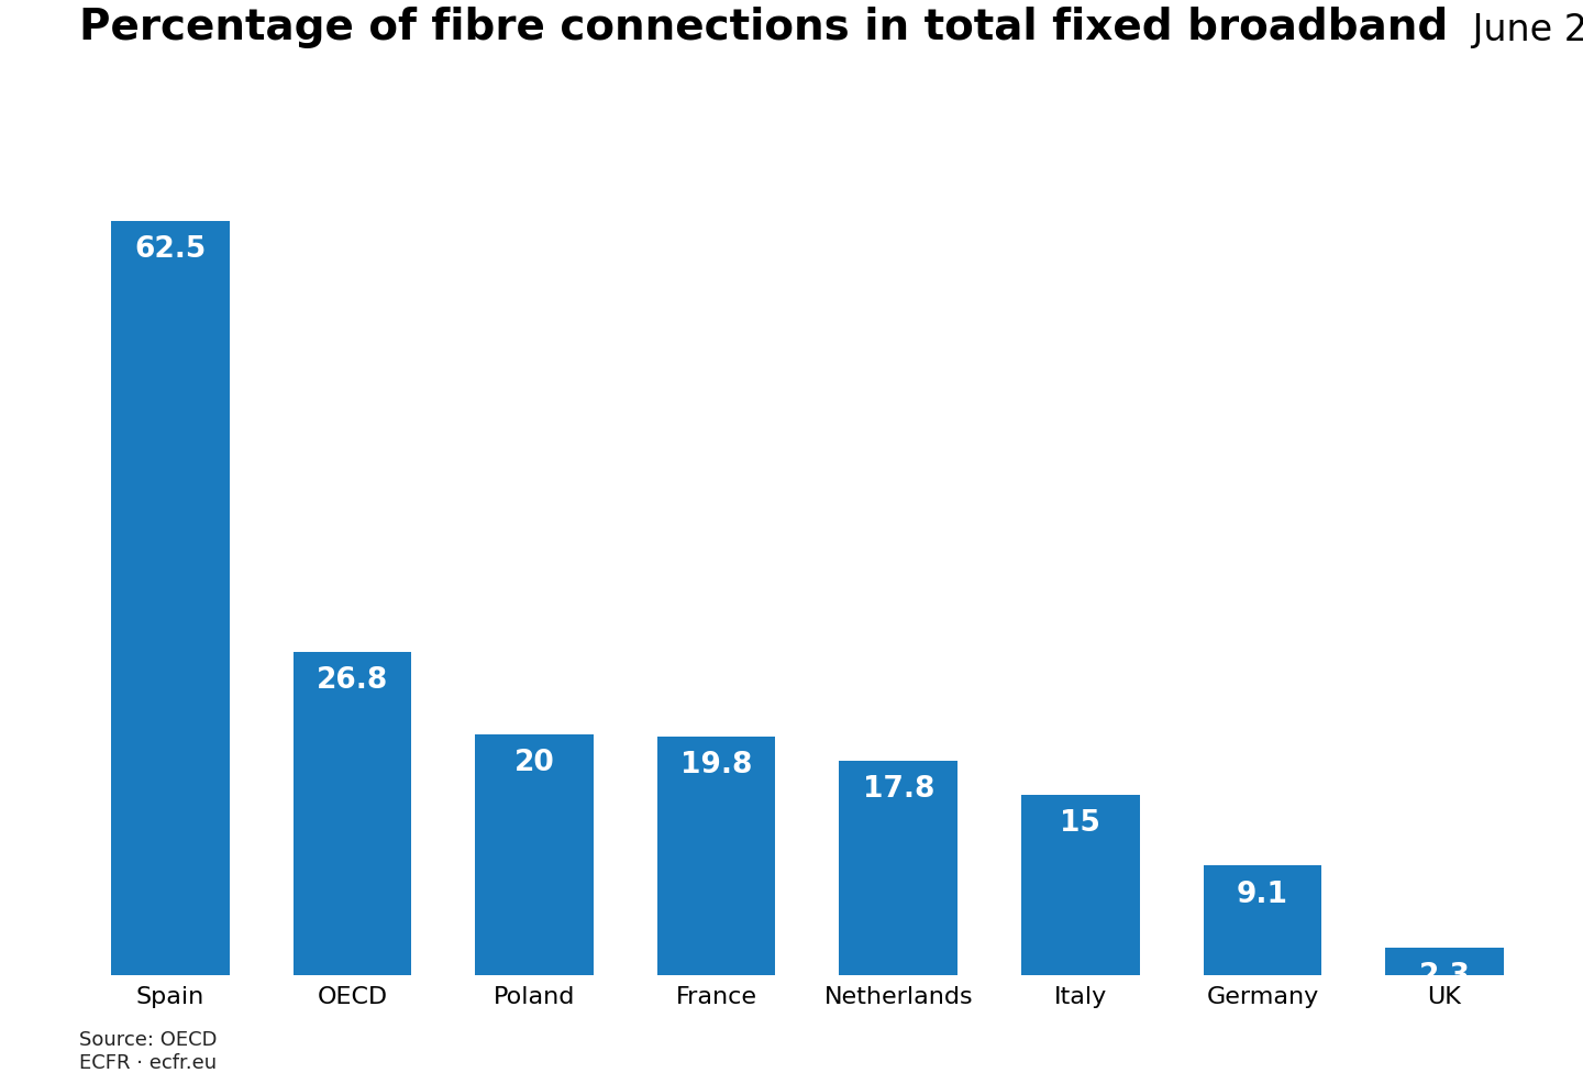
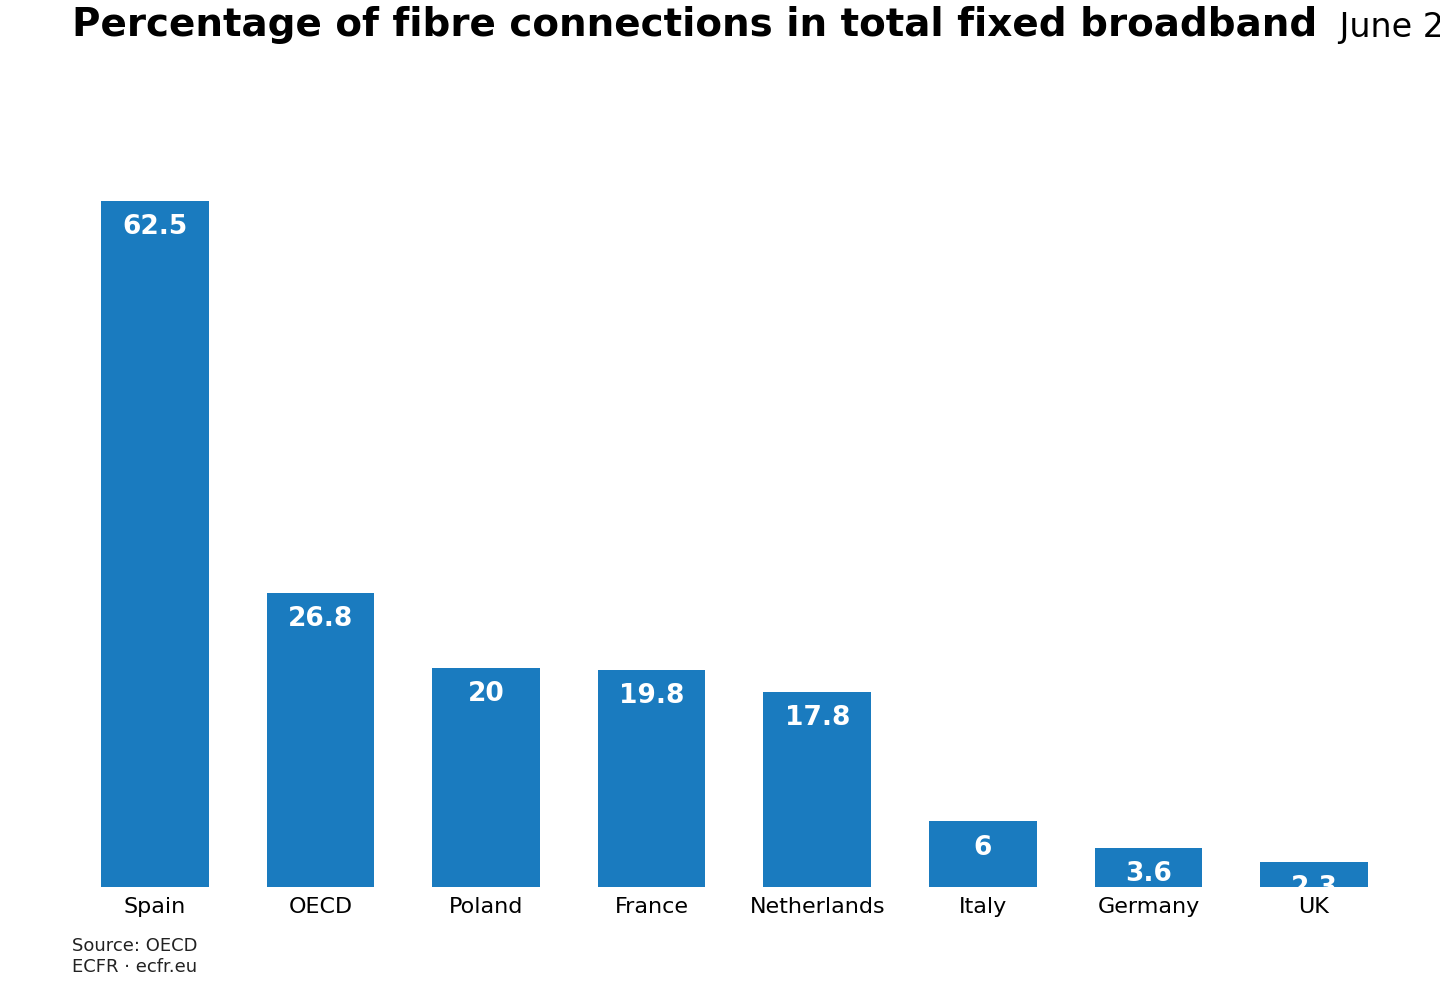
Italy: 15 -> 6
Germany: 9.1 -> 3.6
